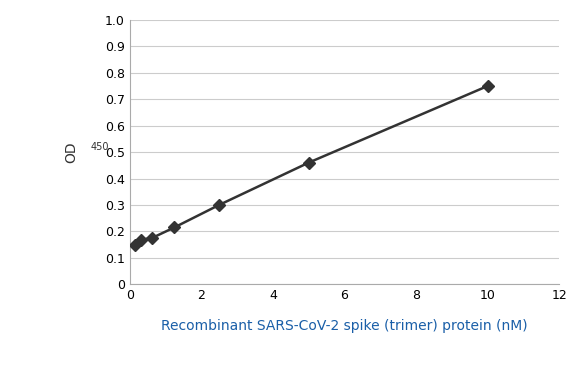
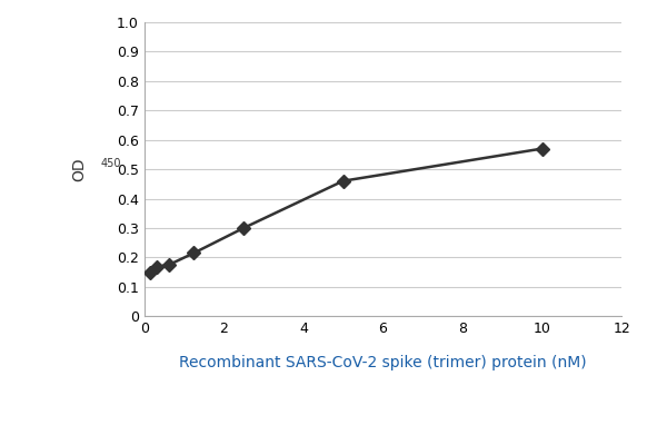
10: 0.750 -> 0.570
